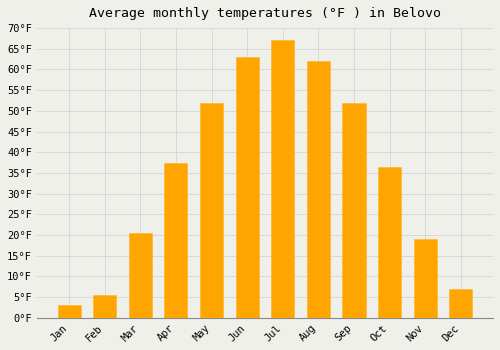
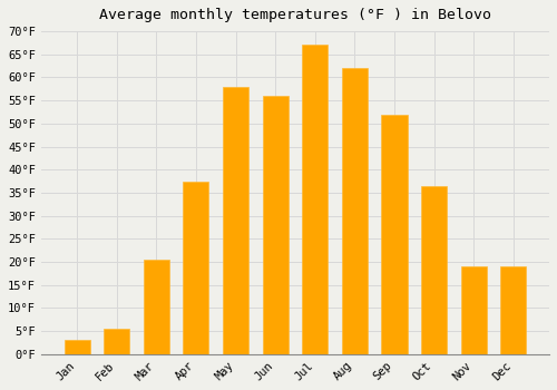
May: 52.0°F -> 58.0°F
Jun: 63.0°F -> 56.0°F
Dec: 7.0°F -> 19.0°F
